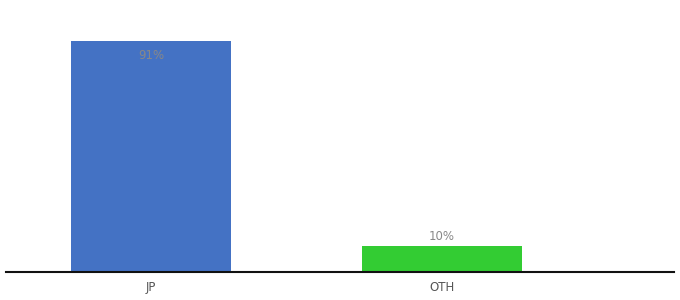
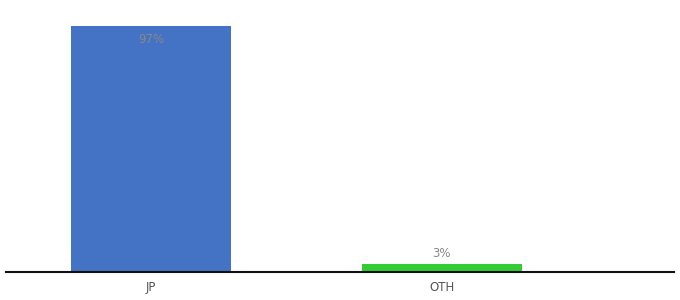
JP: 91% -> 97%
OTH: 10% -> 3%
